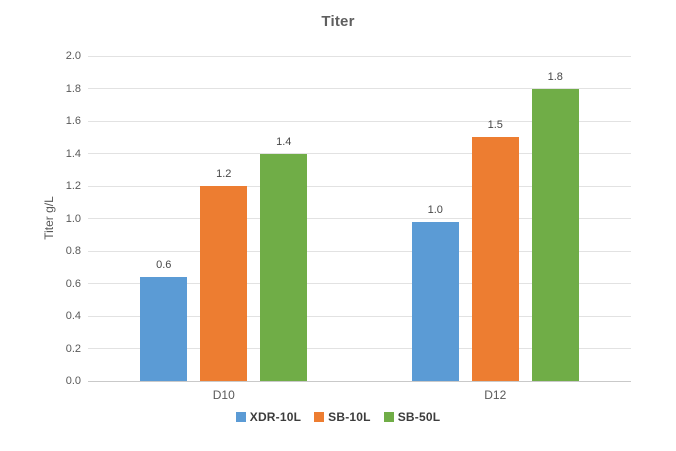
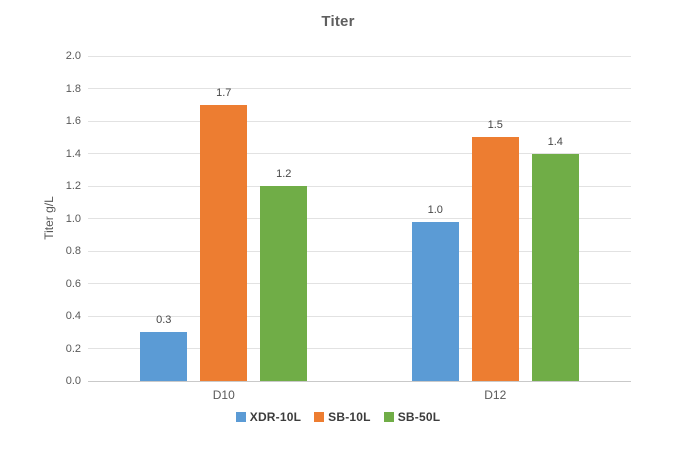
XDR-10L/D10: 0.6 -> 0.3
SB-10L/D10: 1.2 -> 1.7
SB-50L/D10: 1.4 -> 1.2
SB-50L/D12: 1.8 -> 1.4
